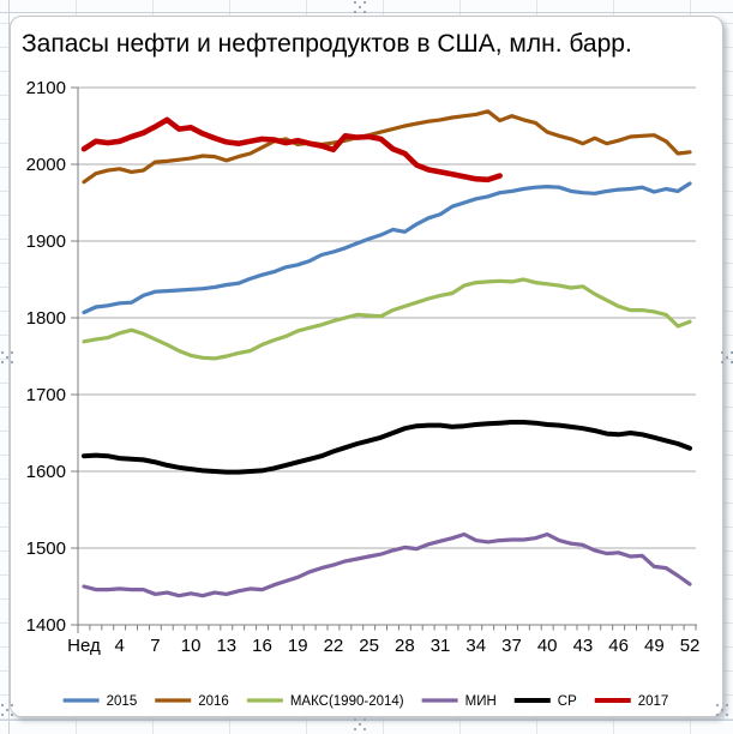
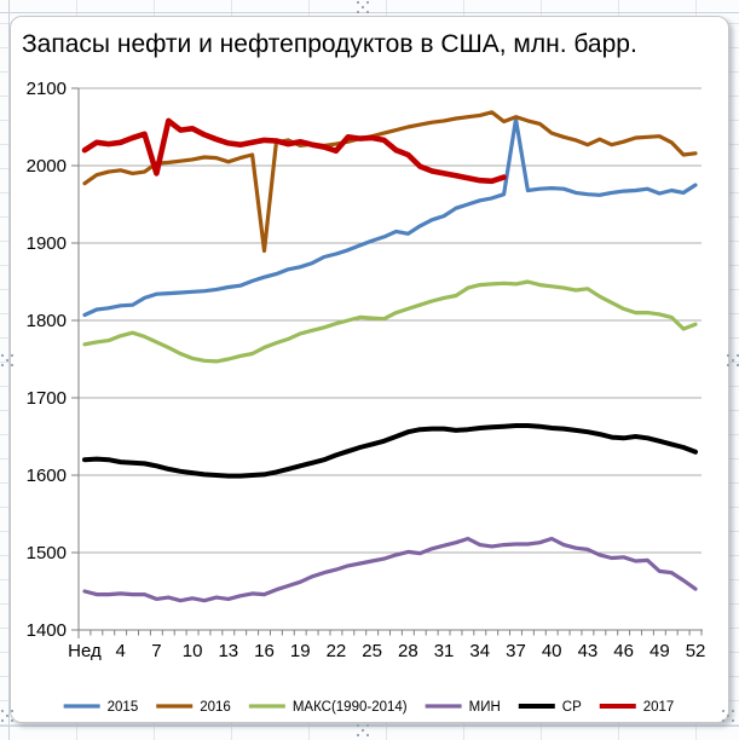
2017/7: 2050 -> 1990
2016/16: 2020 -> 1890
2015/37: 1960 -> 2060
